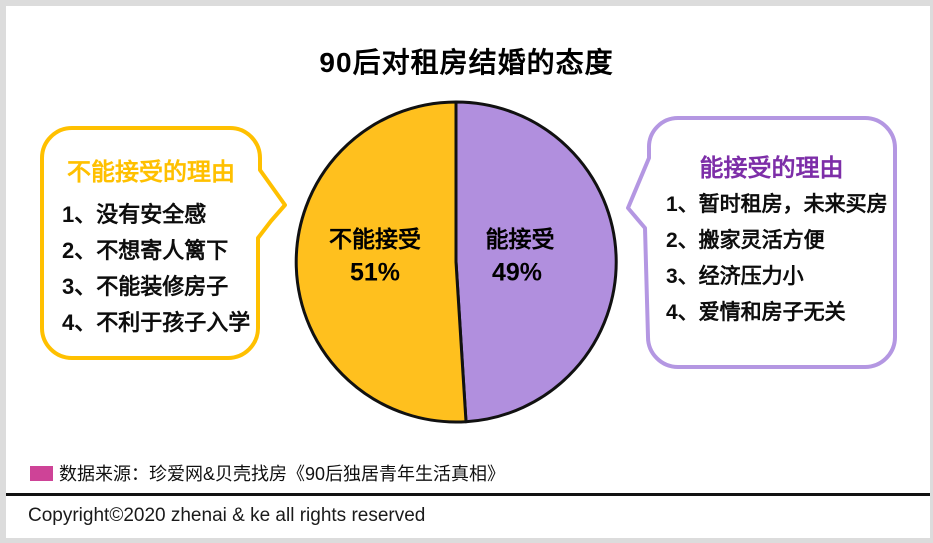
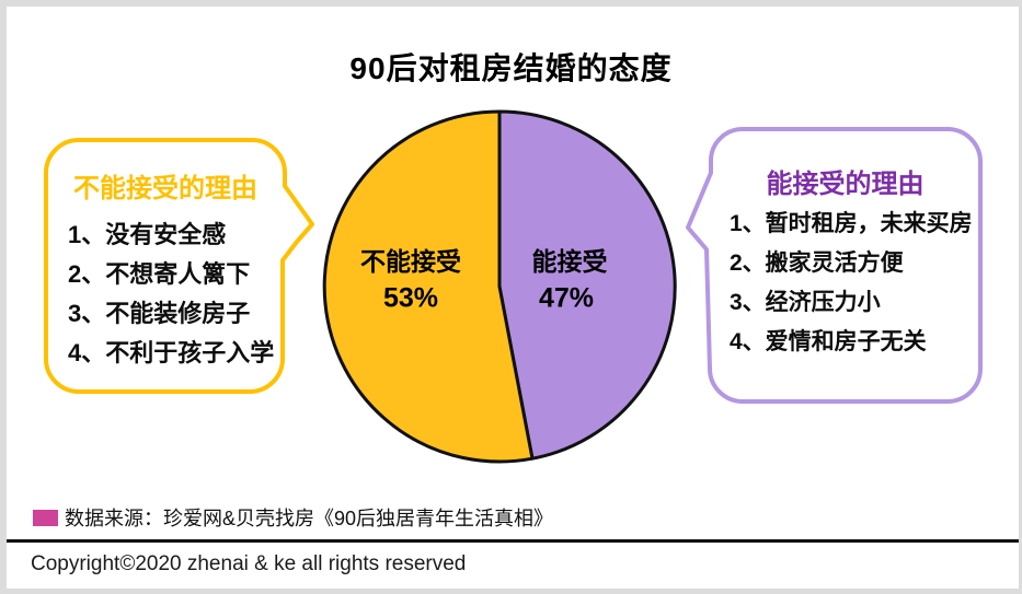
能接受: 49% -> 47%
不能接受: 51% -> 53%
